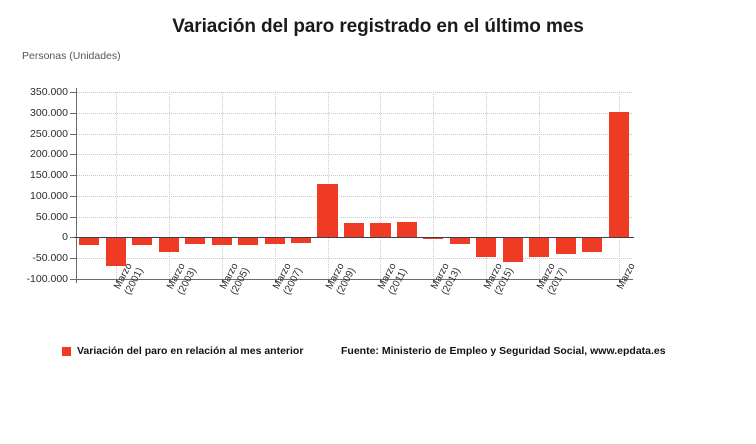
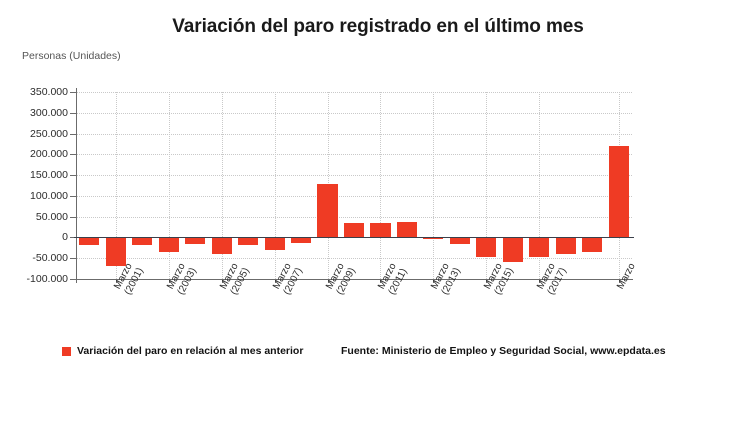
Marzo (2005): -20000 -> -40000
Marzo (2007): -20000 -> -30000
Marzo: 300000 -> 220000
